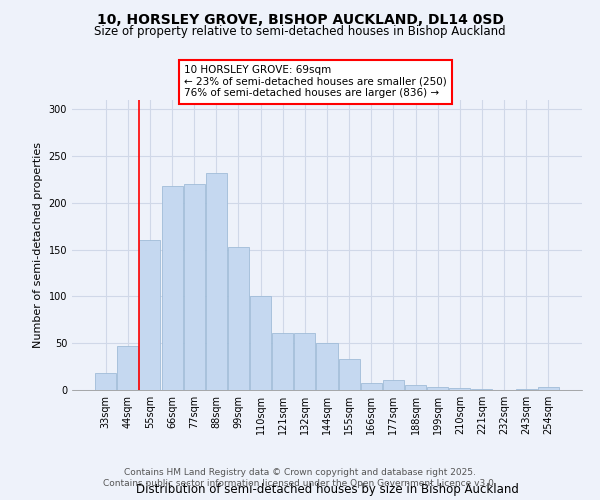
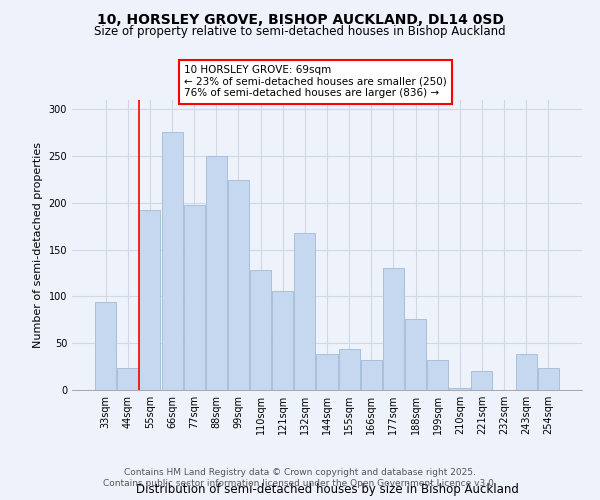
33sqm: 18 -> 94
44sqm: 47 -> 24
55sqm: 160 -> 192
66sqm: 218 -> 276
77sqm: 220 -> 198
88sqm: 232 -> 250
99sqm: 153 -> 224
110sqm: 101 -> 128
121sqm: 61 -> 106
132sqm: 61 -> 168
144sqm: 50 -> 38
155sqm: 33 -> 44
166sqm: 8 -> 32
177sqm: 11 -> 130
188sqm: 5 -> 76
199sqm: 3 -> 32
221sqm: 1 -> 20
243sqm: 1 -> 38
254sqm: 3 -> 24
